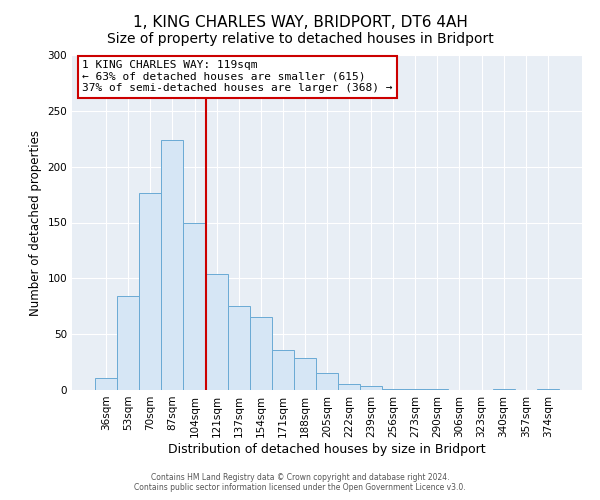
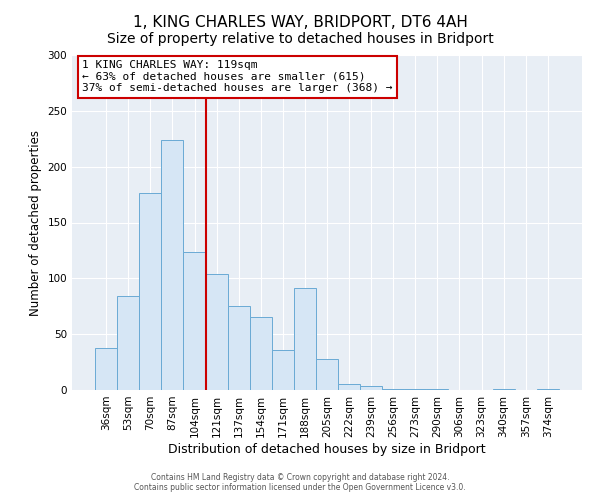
36sqm: 11 -> 38
104sqm: 150 -> 124
188sqm: 29 -> 91
205sqm: 15 -> 28
